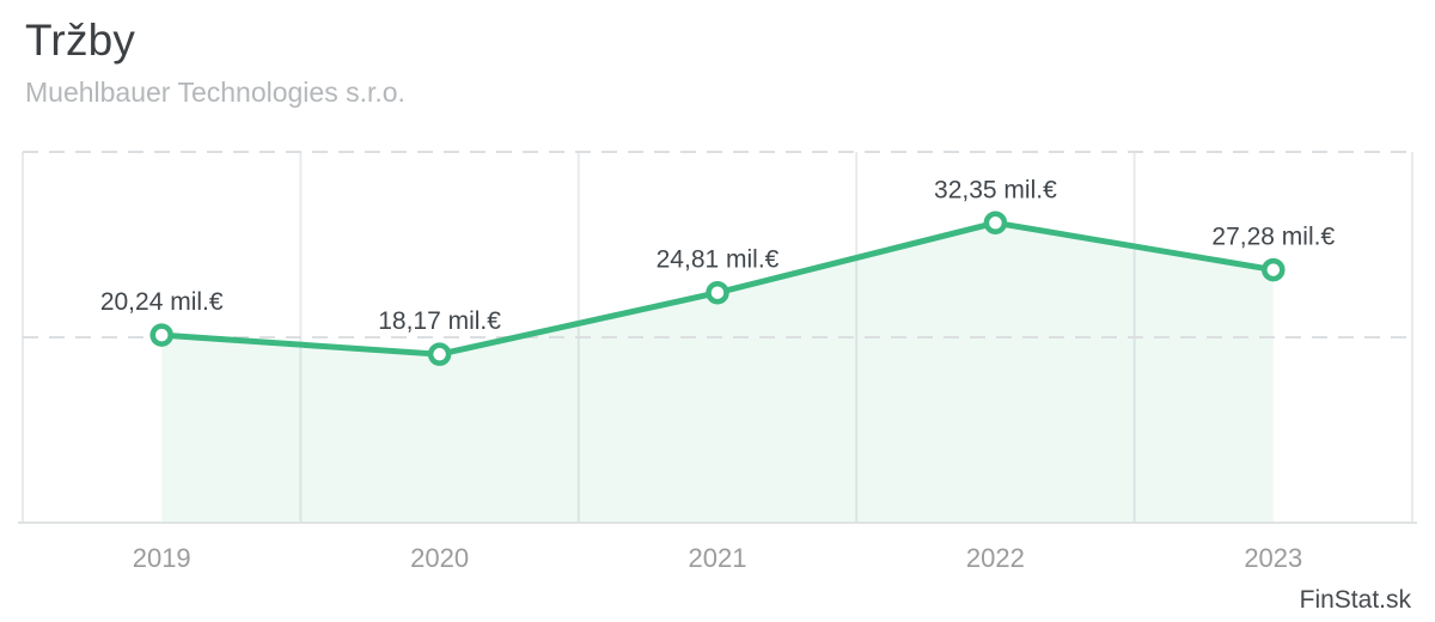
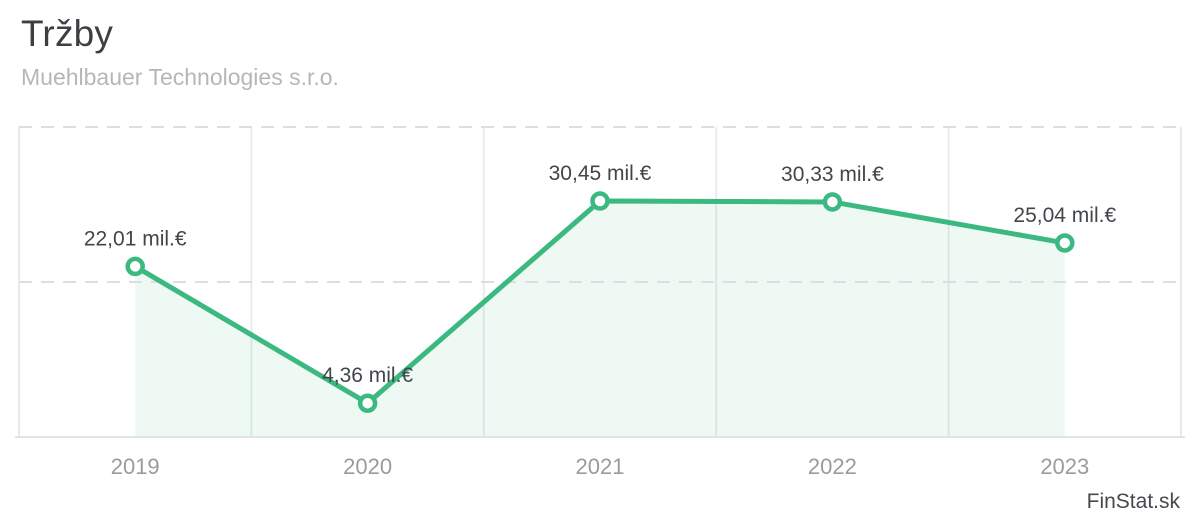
2019: 20,24 -> 22,01
2020: 18,17 -> 4,36
2021: 24,81 -> 30,45
2022: 32,35 -> 30,33
2023: 27,28 -> 25,04
